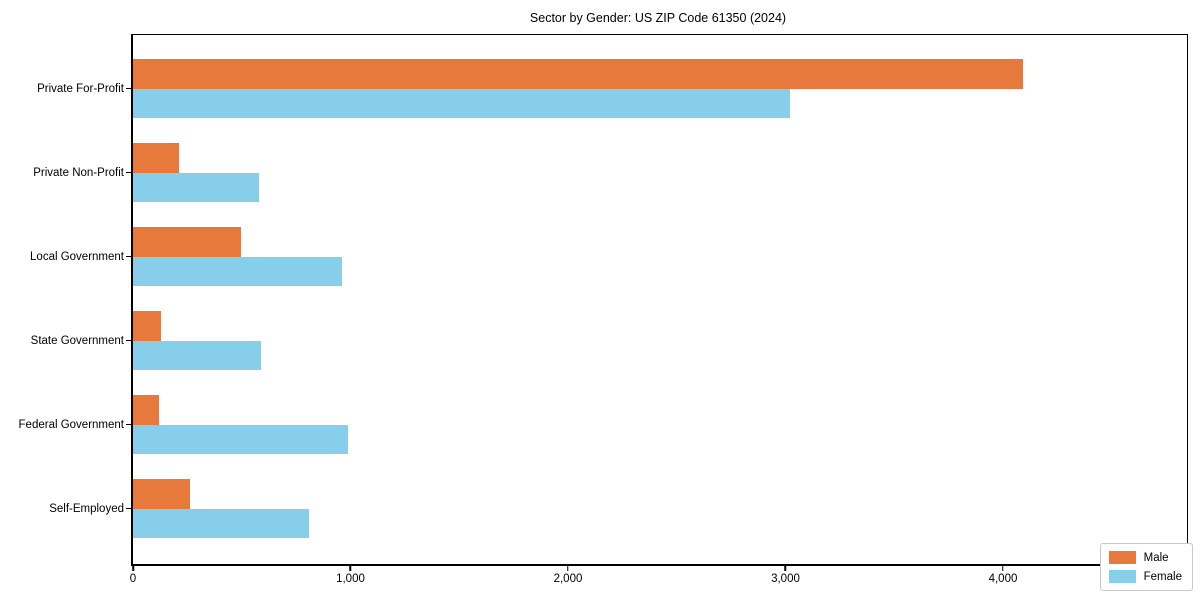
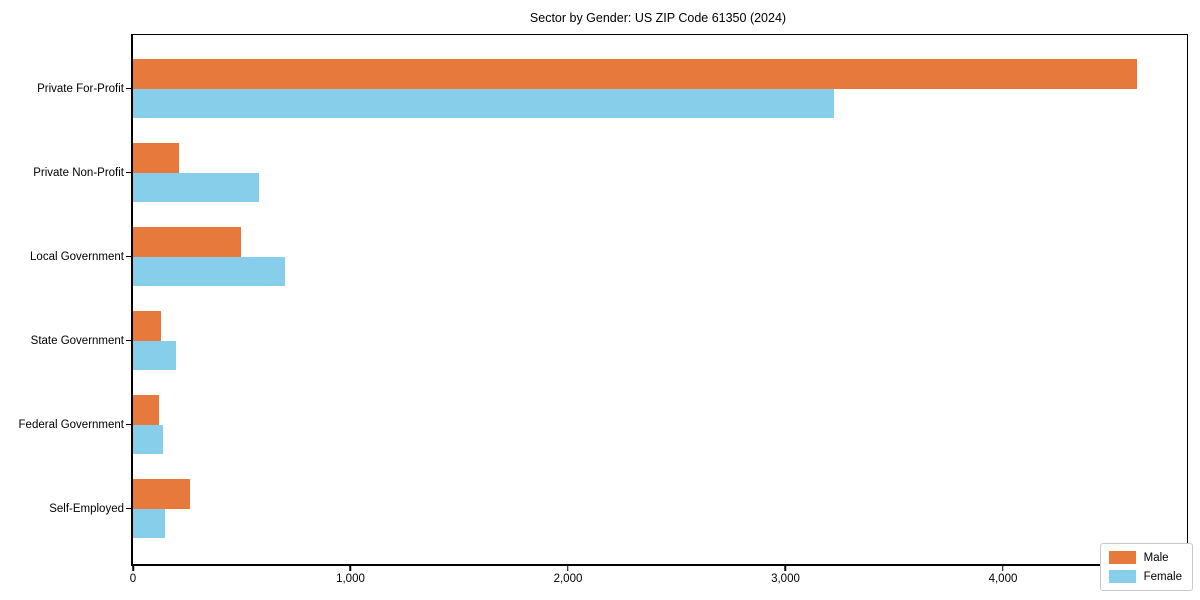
Male/Private For-Profit: 4090 -> 4620
Female/Private For-Profit: 3020 -> 3220
Female/Local Government: 960 -> 700
Female/State Government: 590 -> 200
Female/Federal Government: 990 -> 140
Female/Self-Employed: 810 -> 150
